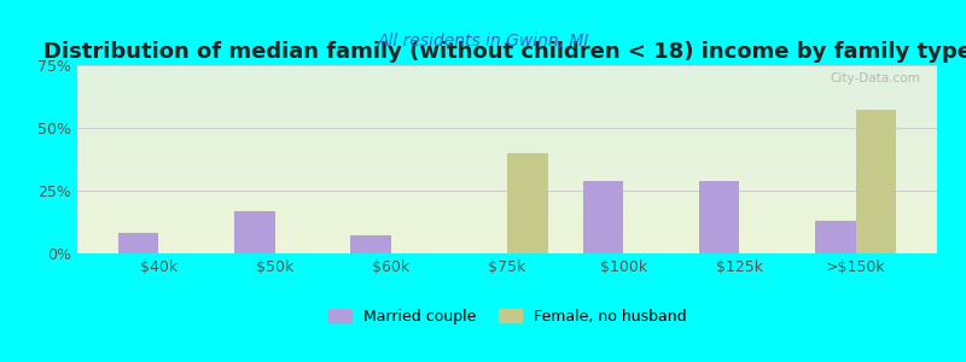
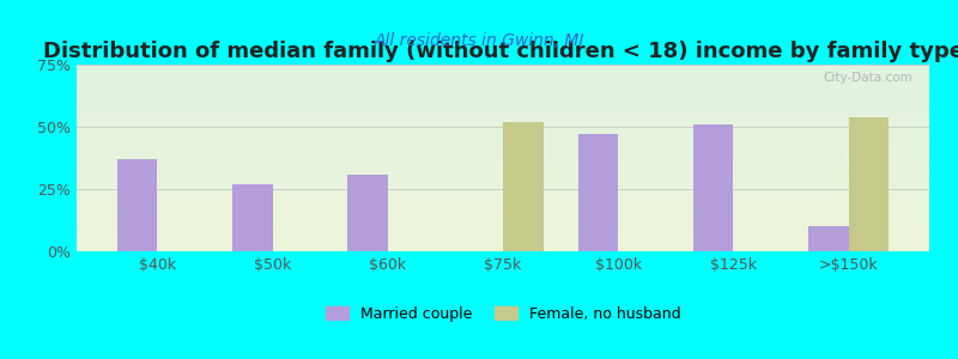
Married couple/$40k: 8% -> 37%
Married couple/$50k: 17% -> 27%
Married couple/$60k: 7% -> 31%
Female, no husband/$75k: 40% -> 52%
Married couple/$100k: 29% -> 47%
Married couple/$125k: 29% -> 51%
Married couple/>$150k: 13% -> 10%
Female, no husband/>$150k: 57% -> 54%
